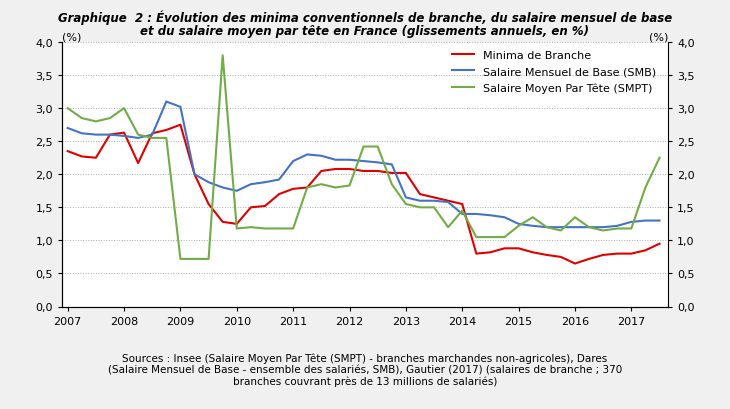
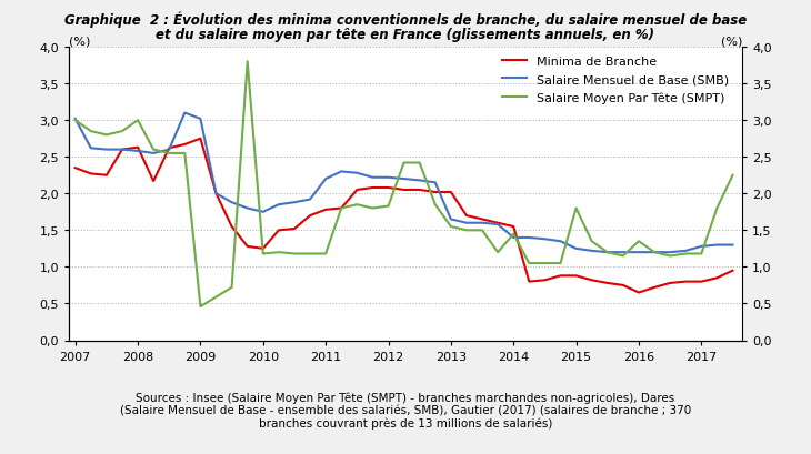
Salaire Mensuel de Base (SMB)/2007: 2,70 -> 3,02
Salaire Moyen Par Tête (SMPT)/2009: 0,72 -> 0,46
Salaire Moyen Par Tête (SMPT)/2015: 1,22 -> 1,80
